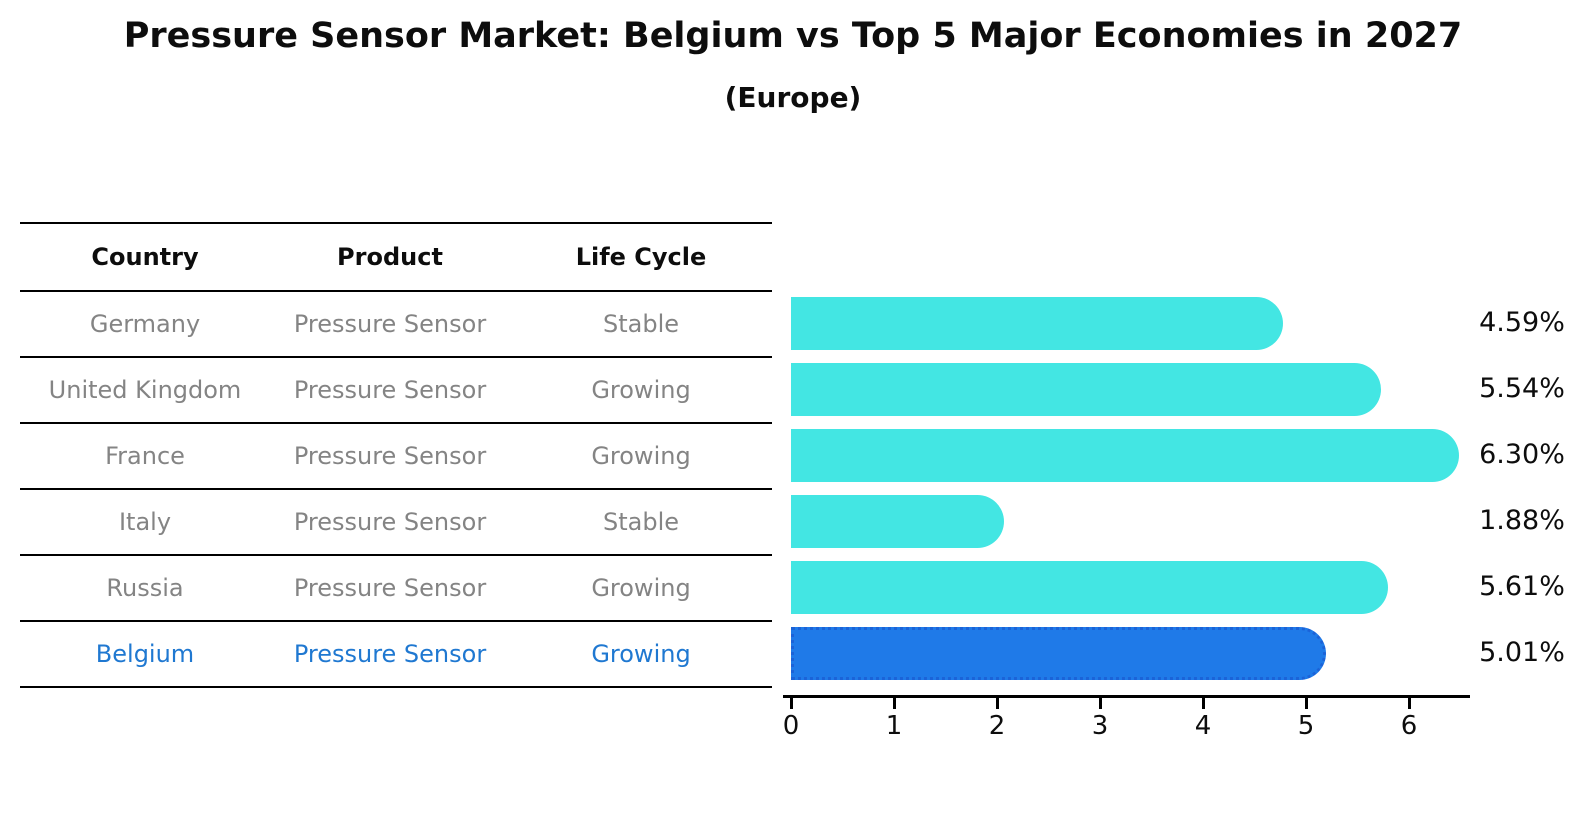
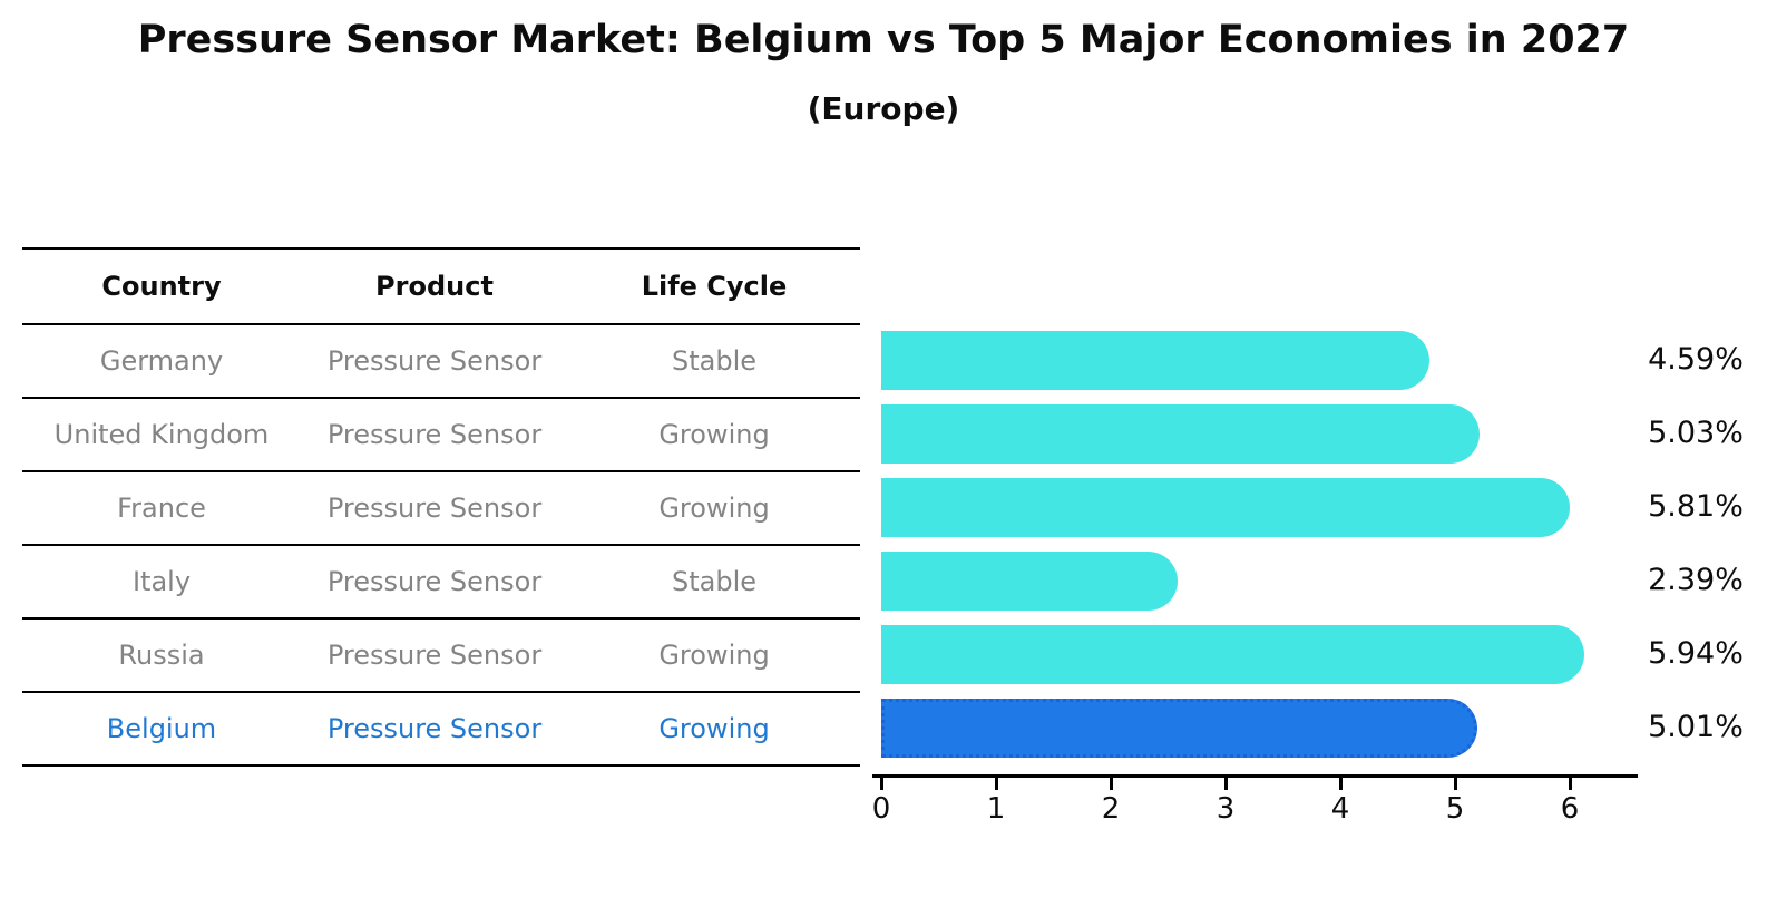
United Kingdom: 5.54% -> 5.03%
France: 6.30% -> 5.81%
Italy: 1.88% -> 2.39%
Russia: 5.61% -> 5.94%
